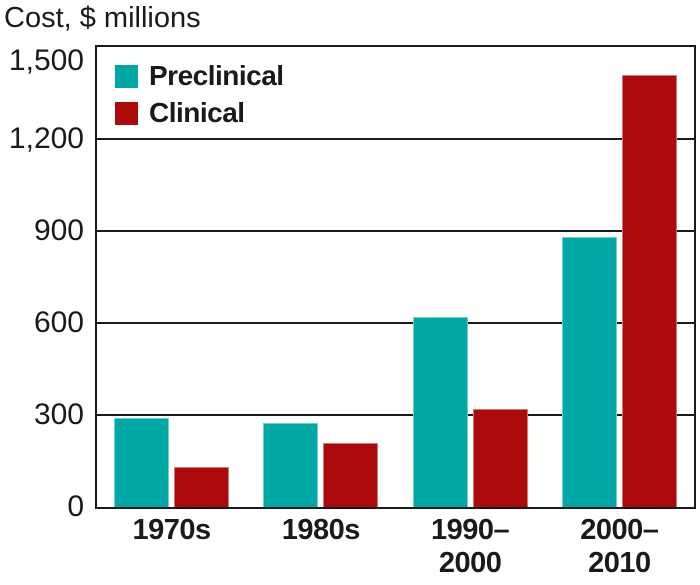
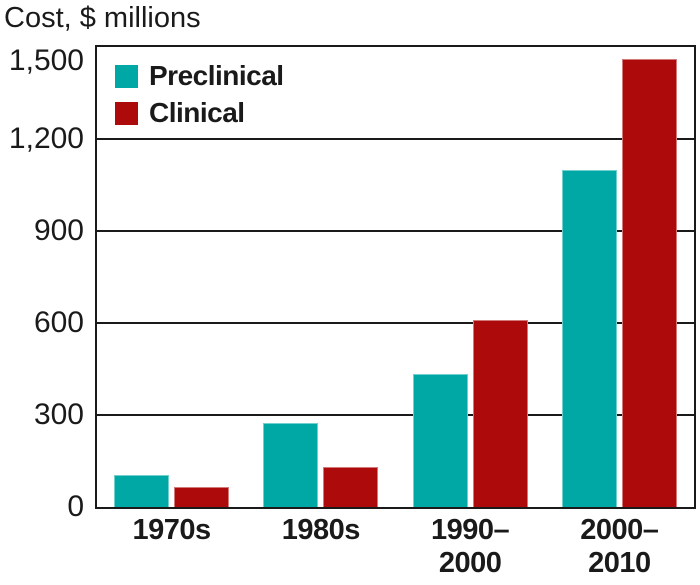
Preclinical/1970s: 290 -> 100
Clinical/1970s: 130 -> 60
Clinical/1980s: 210 -> 130
Preclinical/1990–2000: 620 -> 440
Clinical/1990–2000: 320 -> 610
Preclinical/2000–2010: 880 -> 1100
Clinical/2000–2010: 1410 -> 1460
